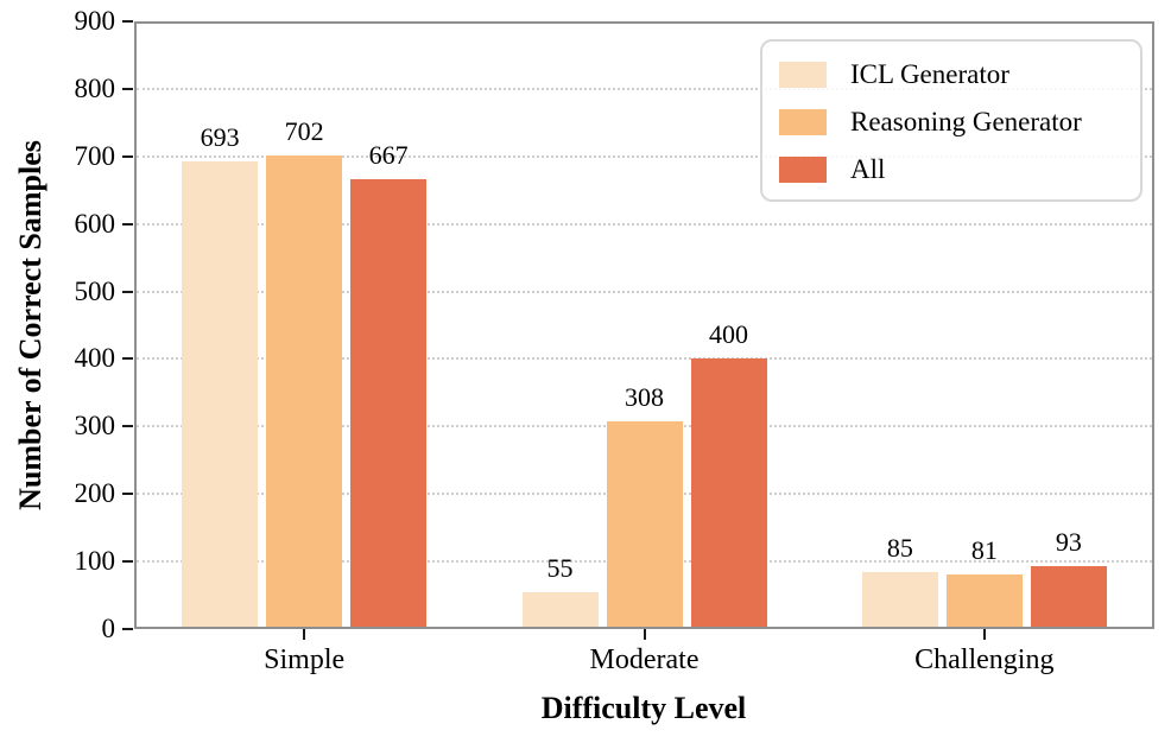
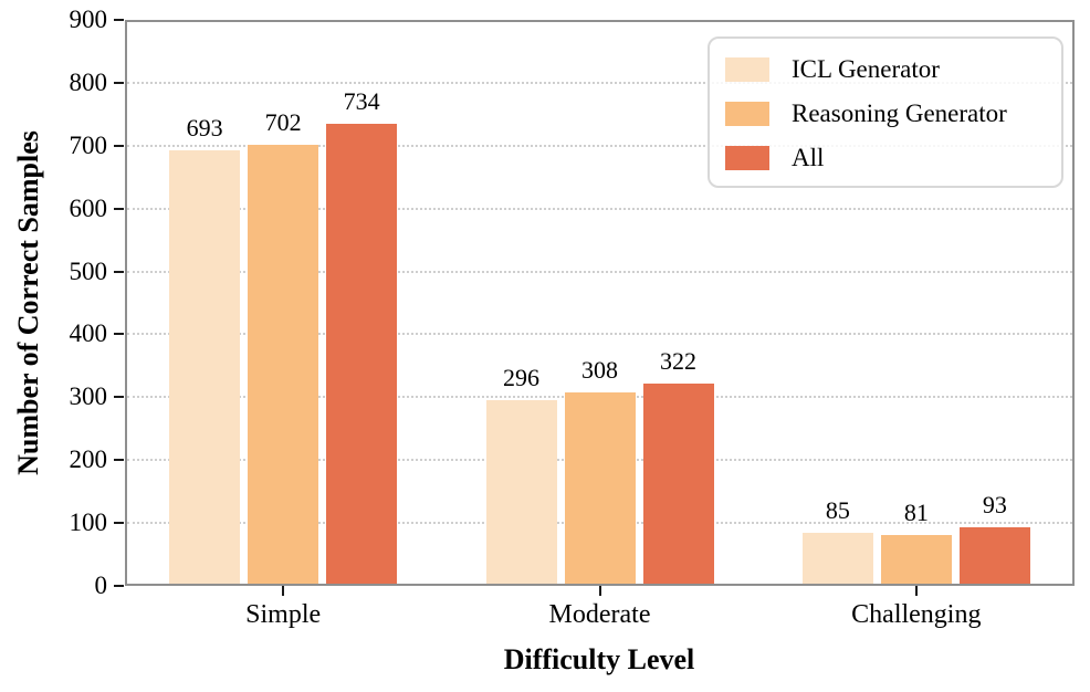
All/Simple: 667 -> 734
ICL Generator/Moderate: 55 -> 296
All/Moderate: 400 -> 322
